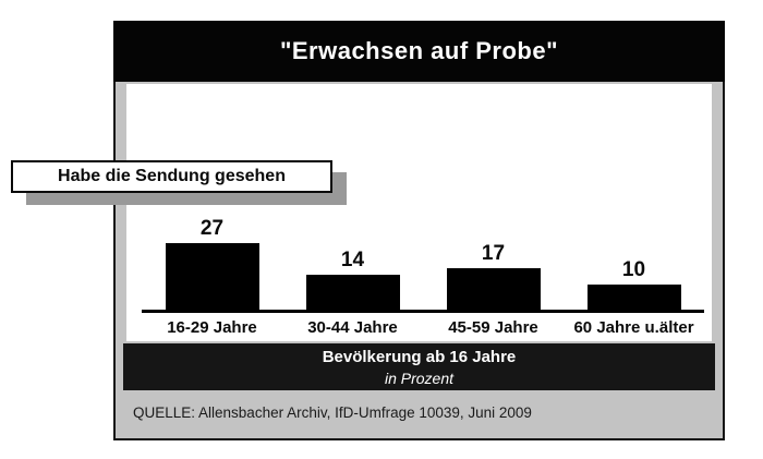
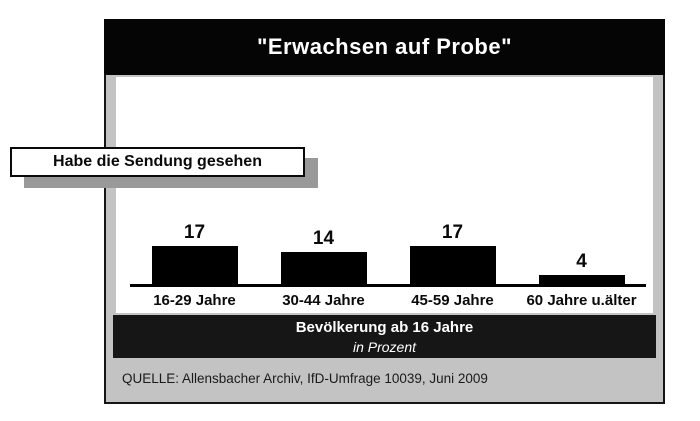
16-29 Jahre: 27 -> 17
60 Jahre u.älter: 10 -> 4
